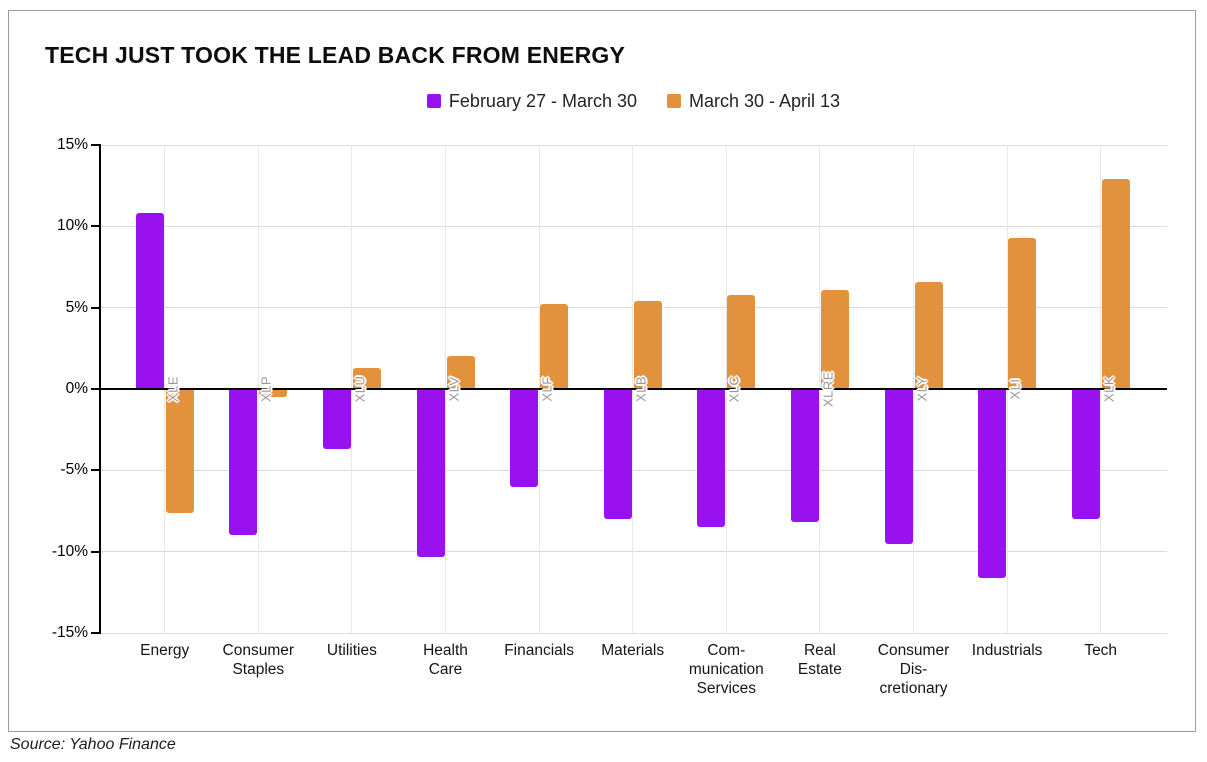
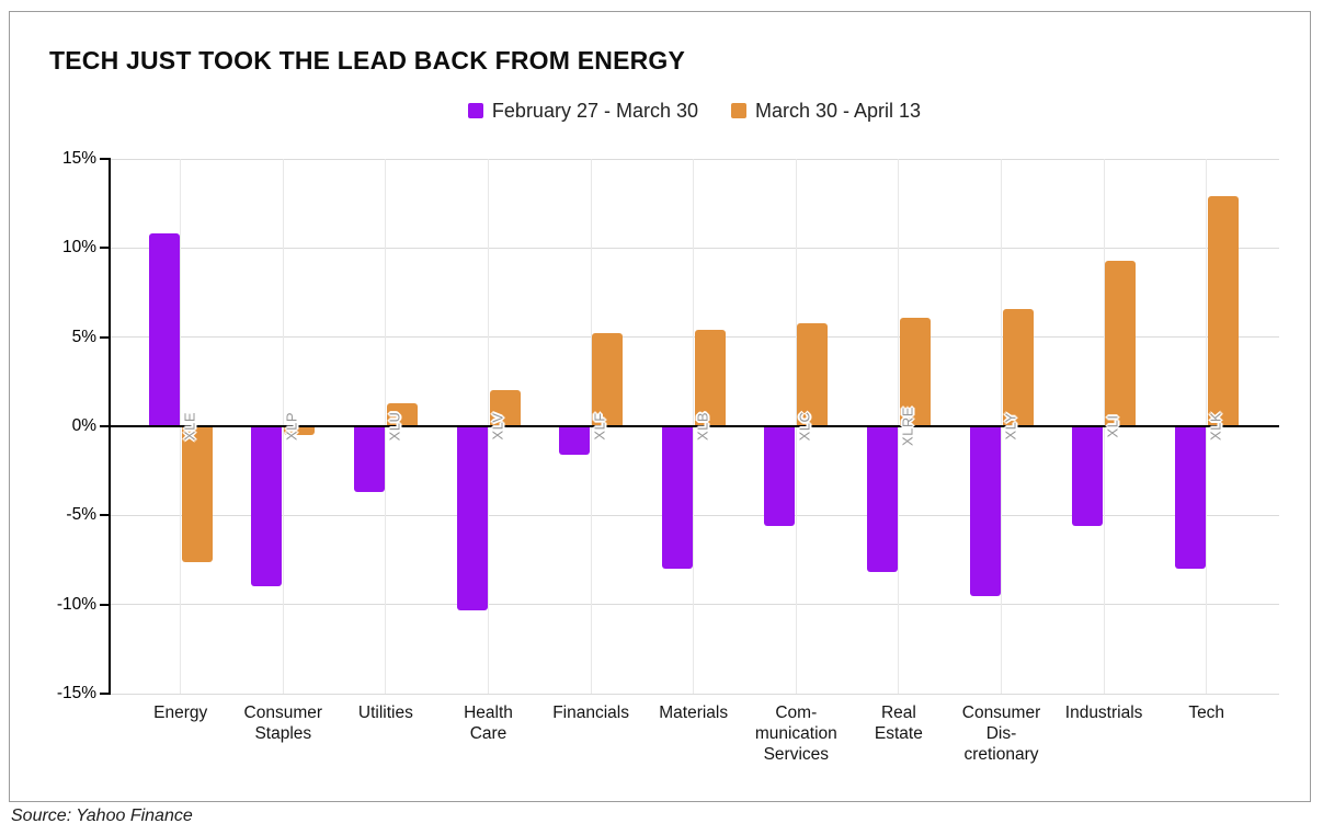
February 27 - March 30/Financials: -6.0% -> -1.6%
February 27 - March 30/Com- munication Services: -8.5% -> -5.6%
February 27 - March 30/Industrials: -11.6% -> -5.6%
